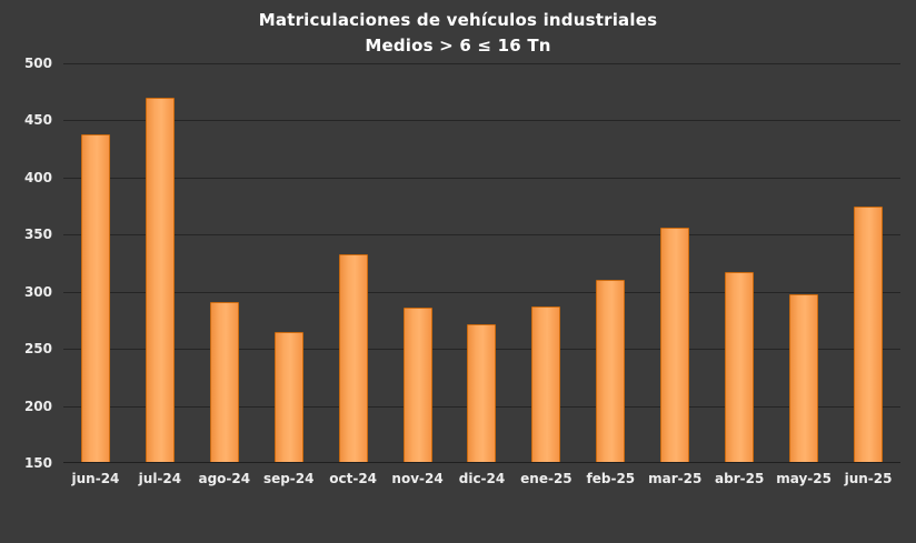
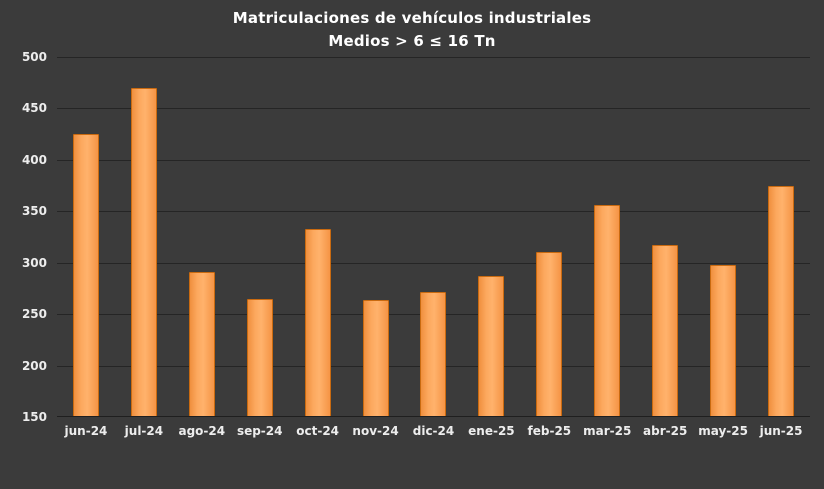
jun-24: 438 -> 425
nov-24: 286 -> 264
